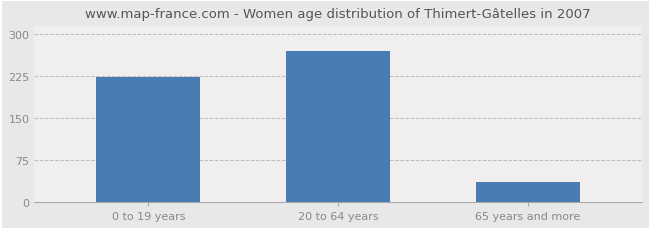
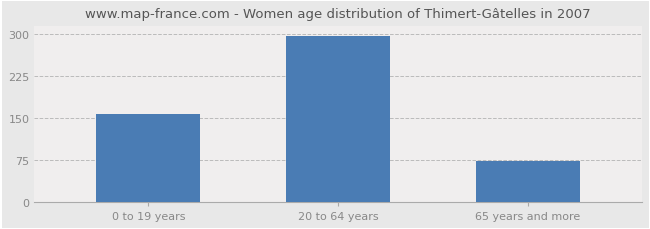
0 to 19 years: 224 -> 157
20 to 64 years: 270 -> 297
65 years and more: 36 -> 73
